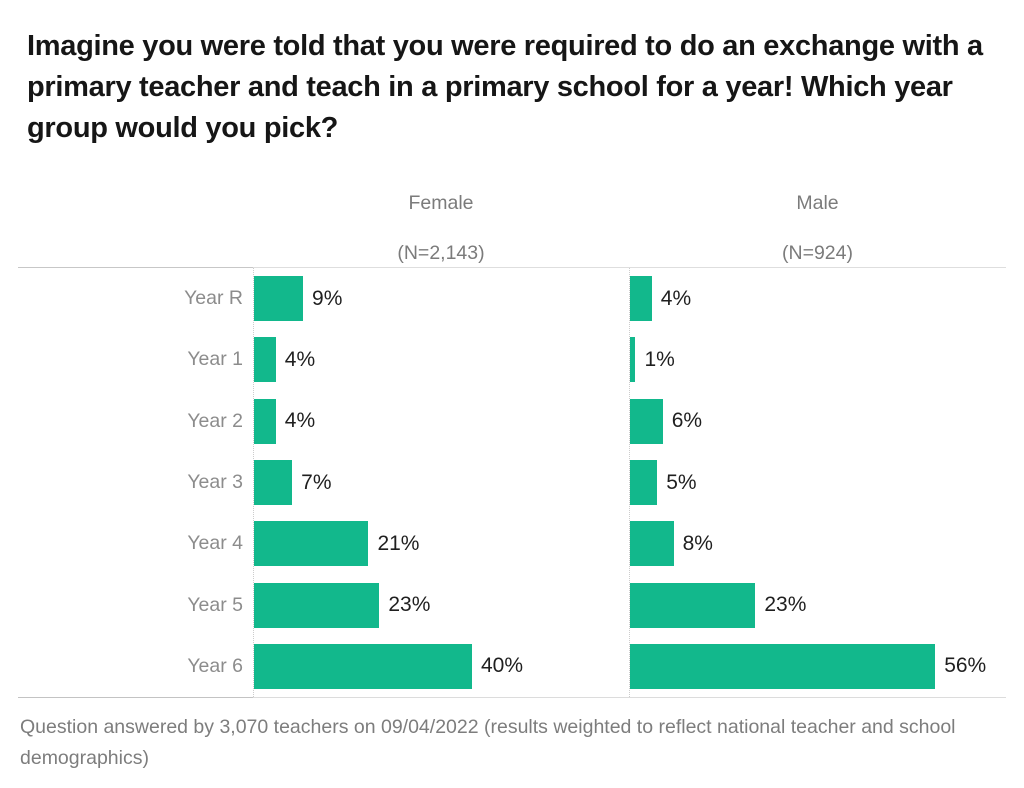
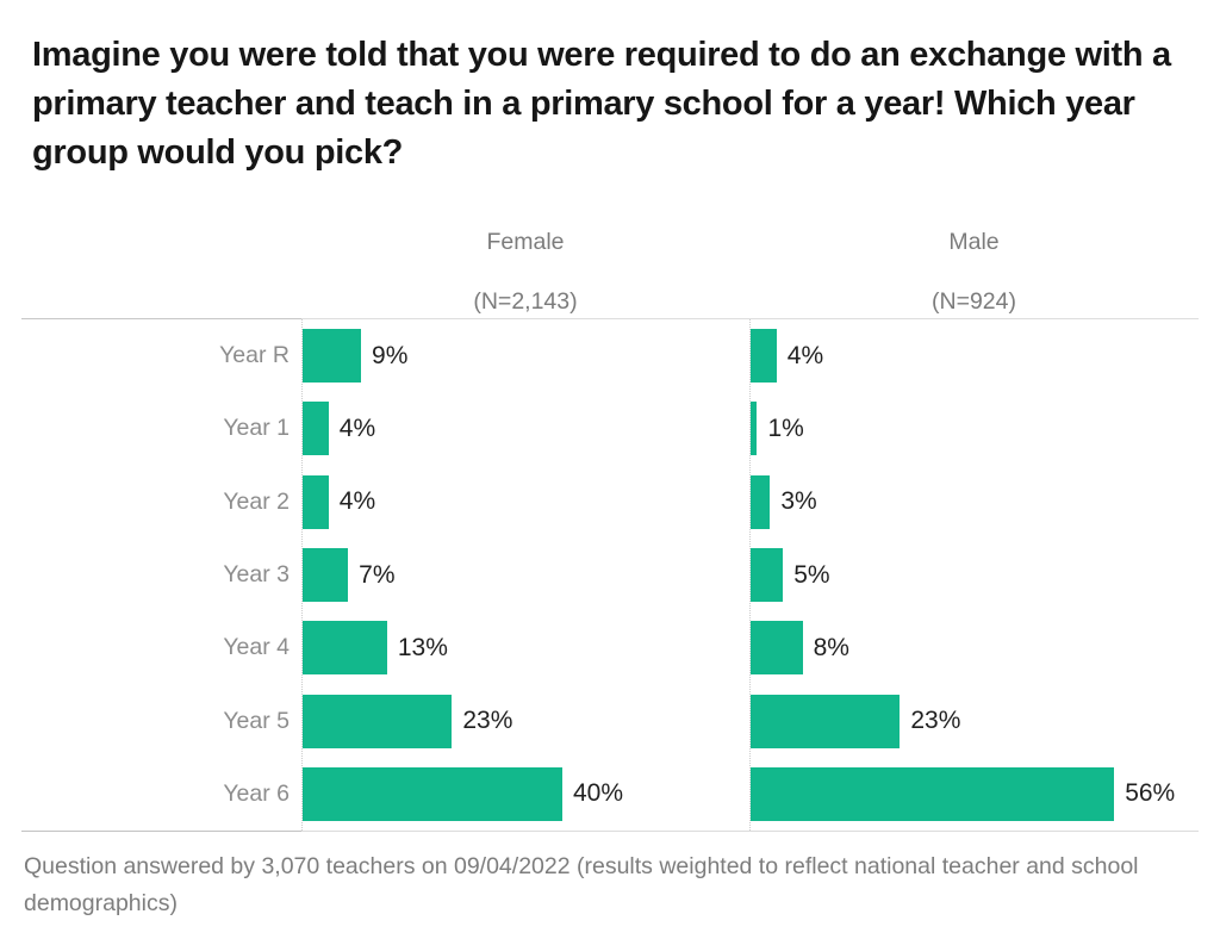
Male/Year 2: 6% -> 3%
Female/Year 4: 21% -> 13%
